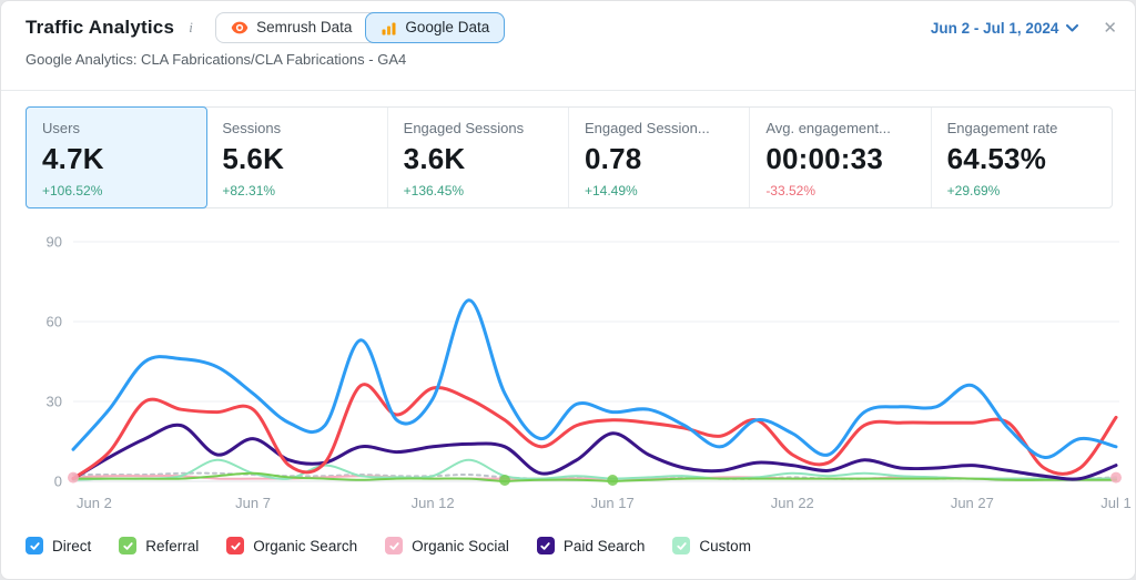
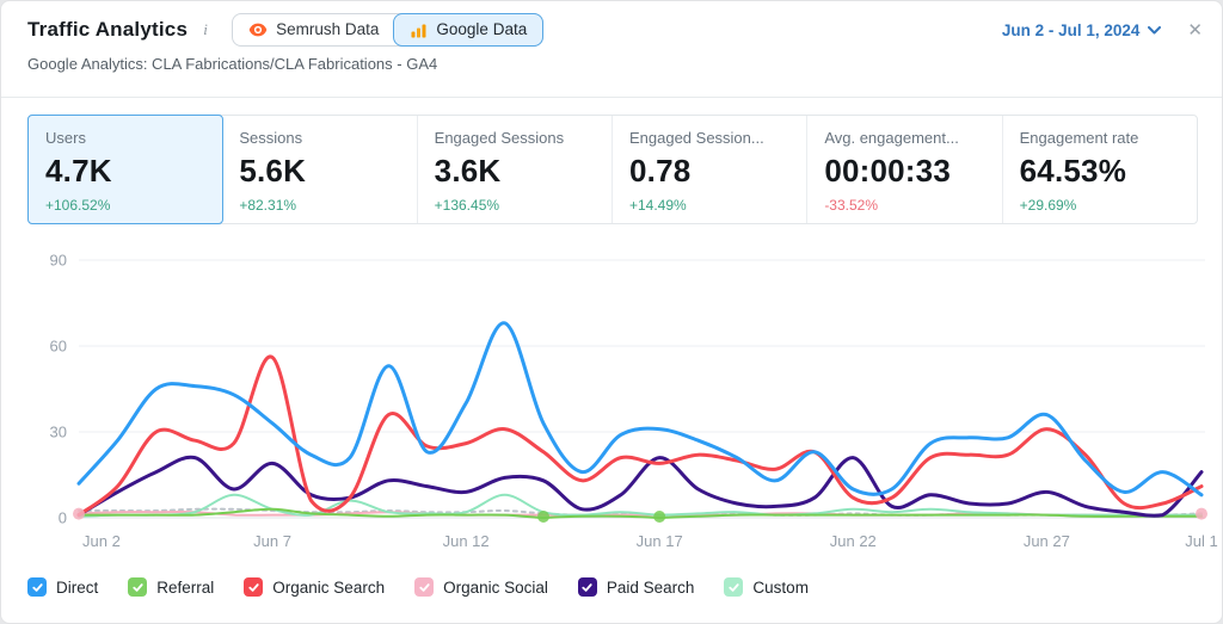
Paid Search/Jun 7: 16 -> 19
Organic Search/Jun 7: 27 -> 56
Paid Search/Jun 12: 13 -> 9
Organic Search/Jun 12: 35 -> 26
Direct/Jun 12: 31 -> 40
Paid Search/Jun 17: 18 -> 21
Organic Search/Jun 17: 23 -> 19
Direct/Jun 17: 26 -> 31
Paid Search/Jun 22: 6 -> 21
Organic Search/Jun 22: 10 -> 7
Direct/Jun 22: 18 -> 10
Paid Search/Jun 27: 6 -> 9
Organic Search/Jun 27: 22 -> 31
Paid Search/Jul 1: 6 -> 16
Organic Search/Jul 1: 24 -> 11
Direct/Jul 1: 13 -> 8
